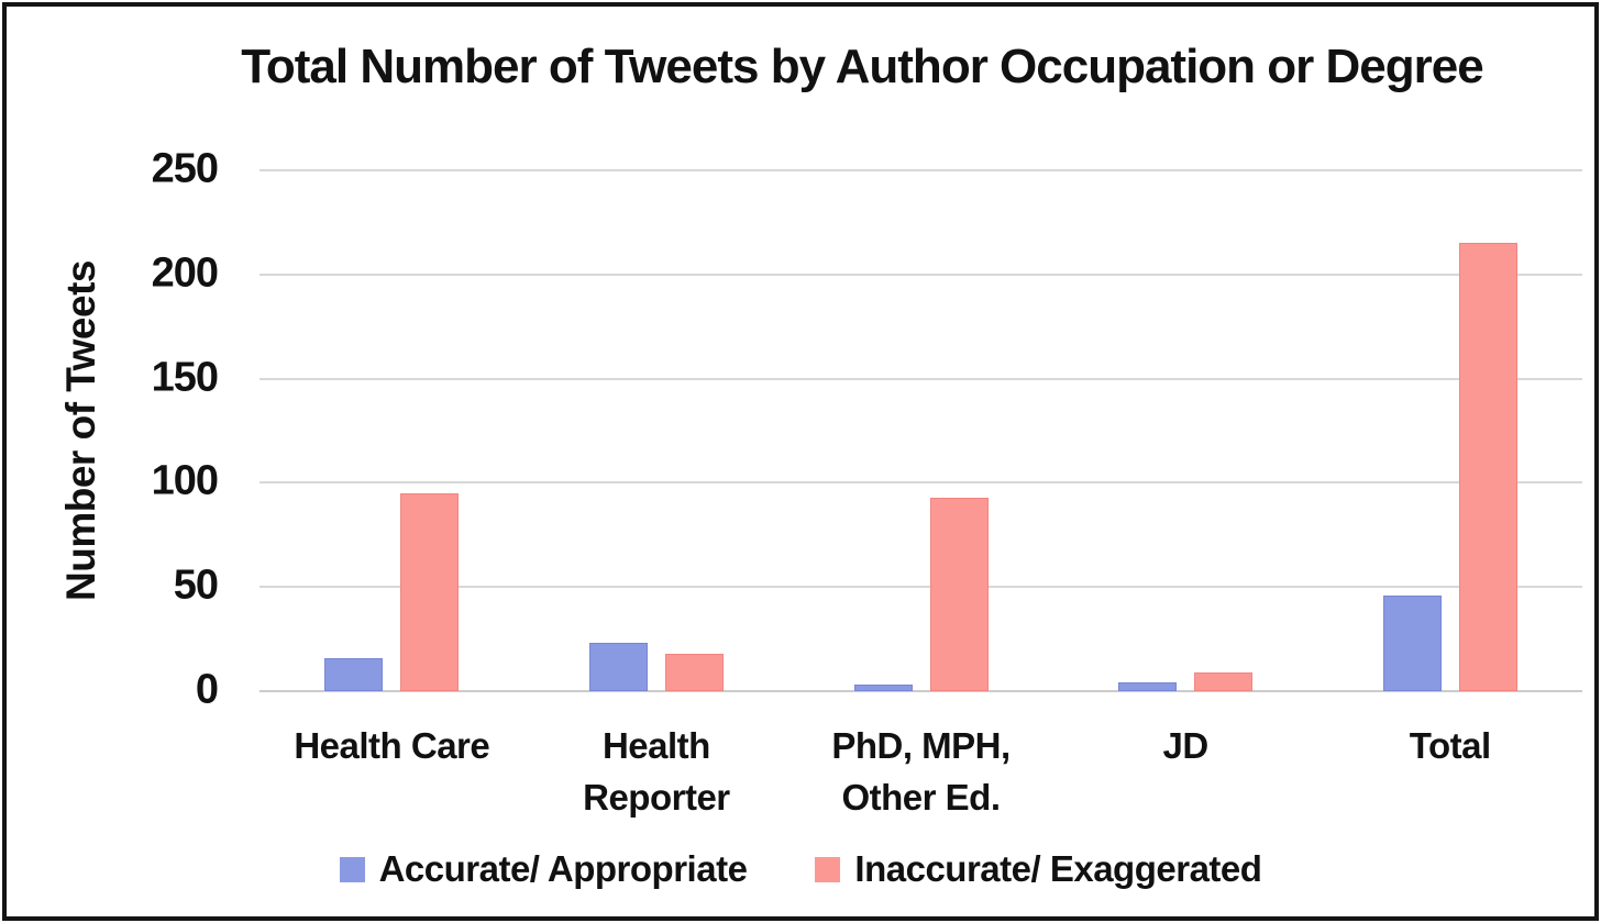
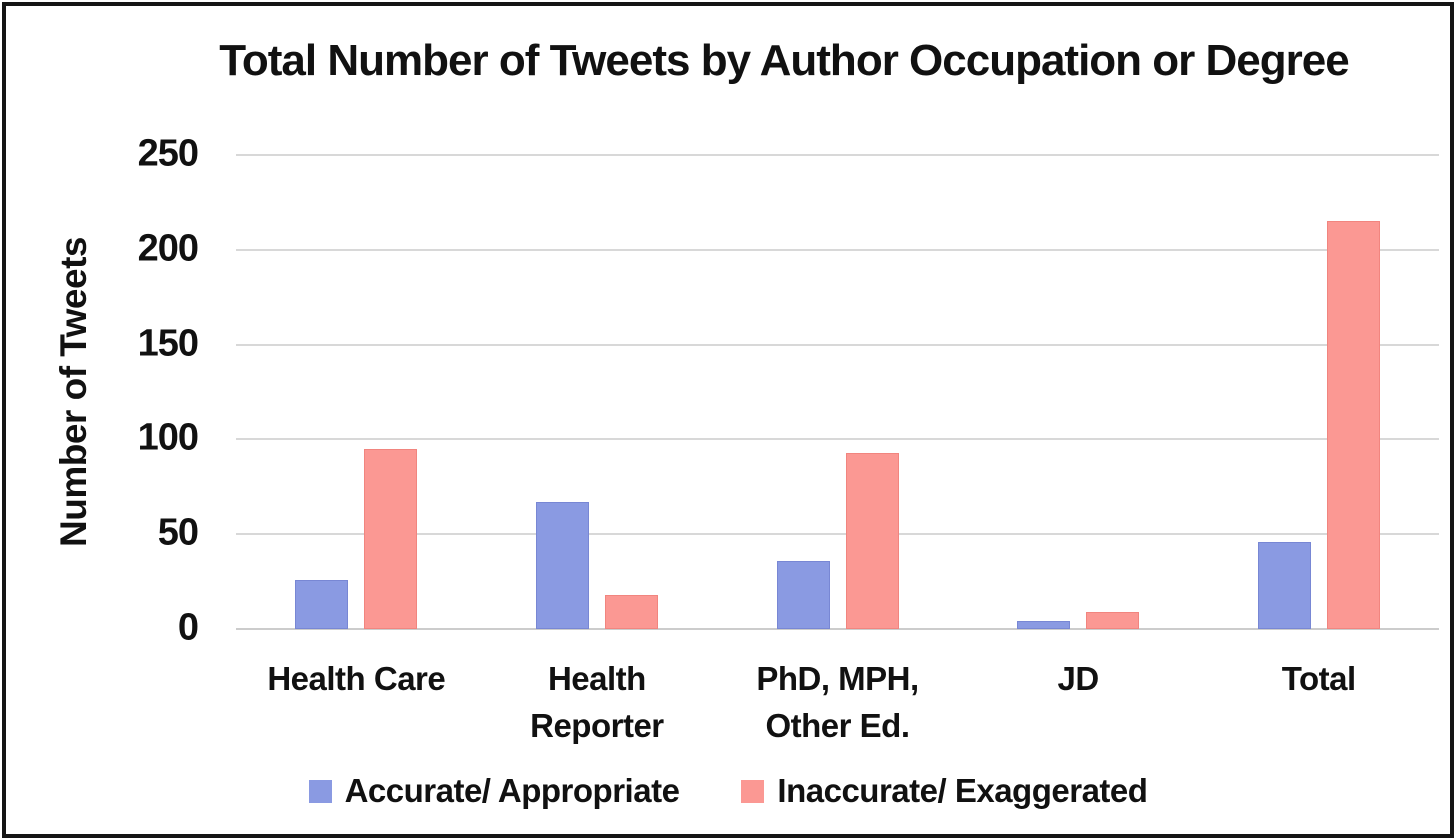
Accurate/ Appropriate/Health Care: 16 -> 26
Accurate/ Appropriate/Health Reporter: 23 -> 67
Accurate/ Appropriate/PhD, MPH, Other Ed.: 3 -> 36
